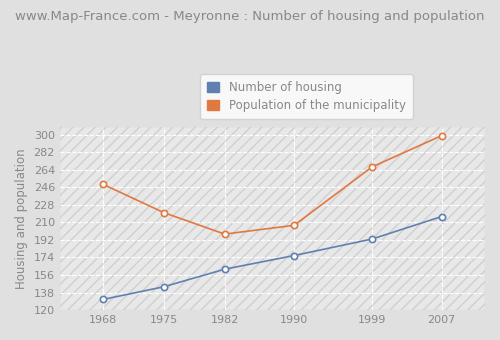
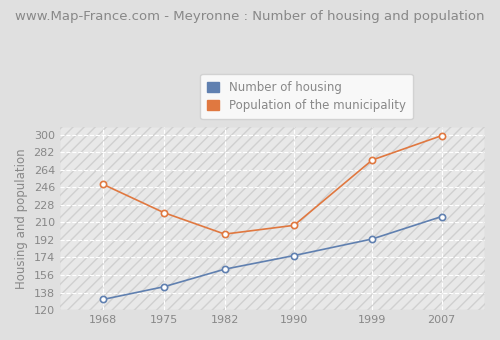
Population of the municipality/1999: 267 -> 274
